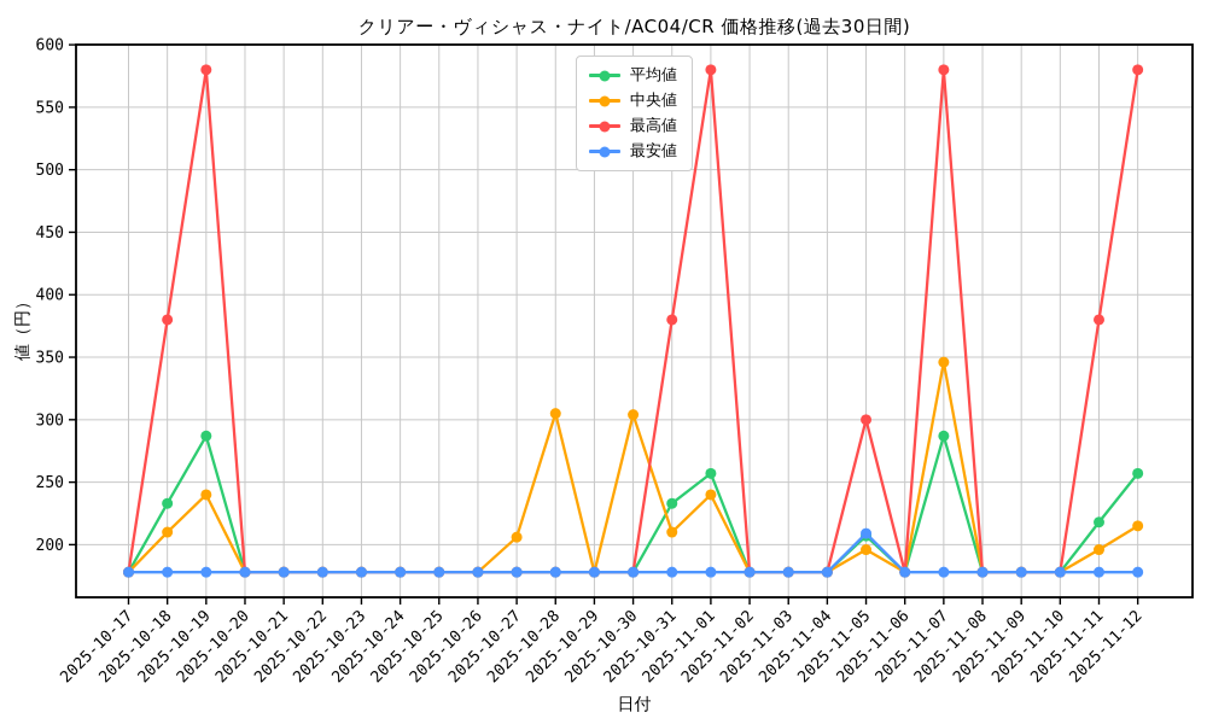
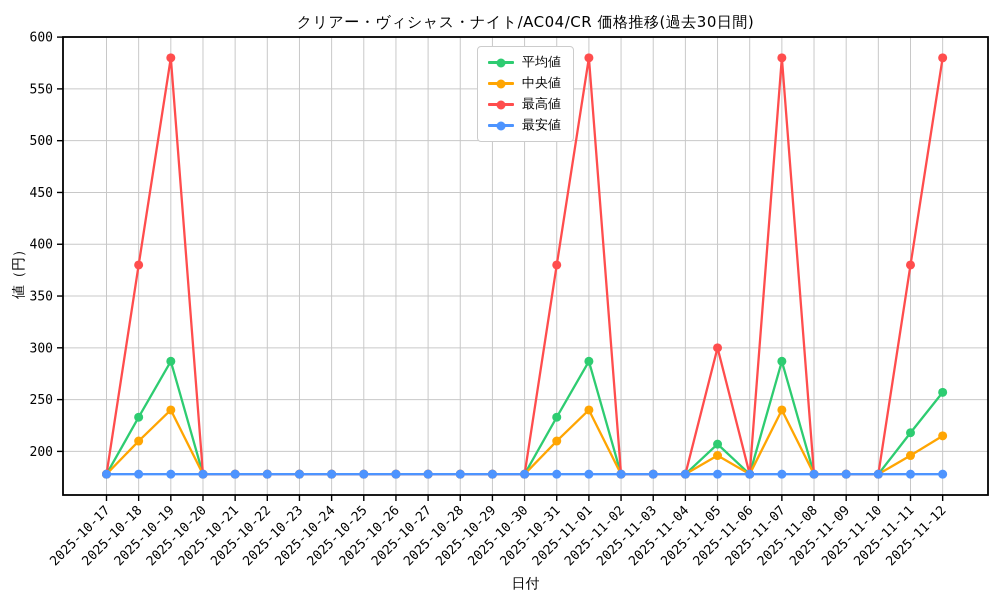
中央値/2025-10-27: 206 -> 178
中央値/2025-10-28: 305 -> 178
中央値/2025-10-30: 304 -> 178
平均値/2025-11-01: 257 -> 287
最安値/2025-11-05: 209 -> 178
中央値/2025-11-07: 346 -> 240
